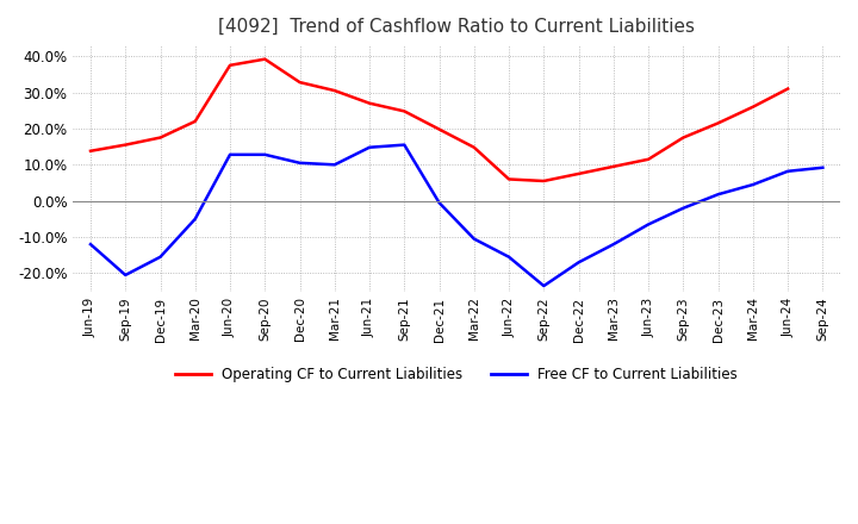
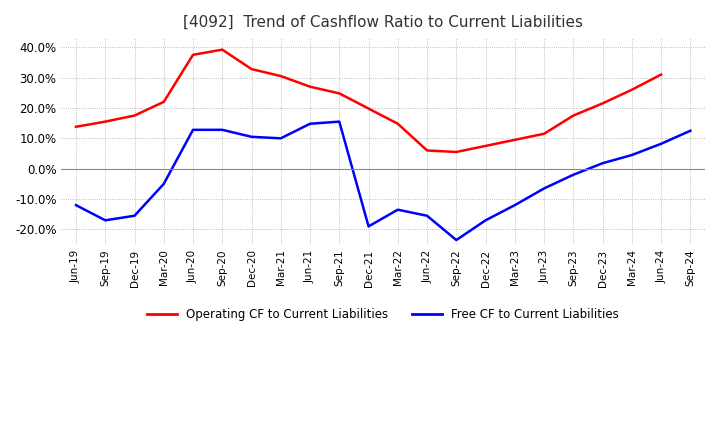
Free CF to Current Liabilities/Sep-19: -20.5% -> -17.0%
Free CF to Current Liabilities/Dec-21: -0.5% -> -19.0%
Free CF to Current Liabilities/Mar-22: -10.5% -> -13.5%
Free CF to Current Liabilities/Sep-24: 9.2% -> 12.5%
